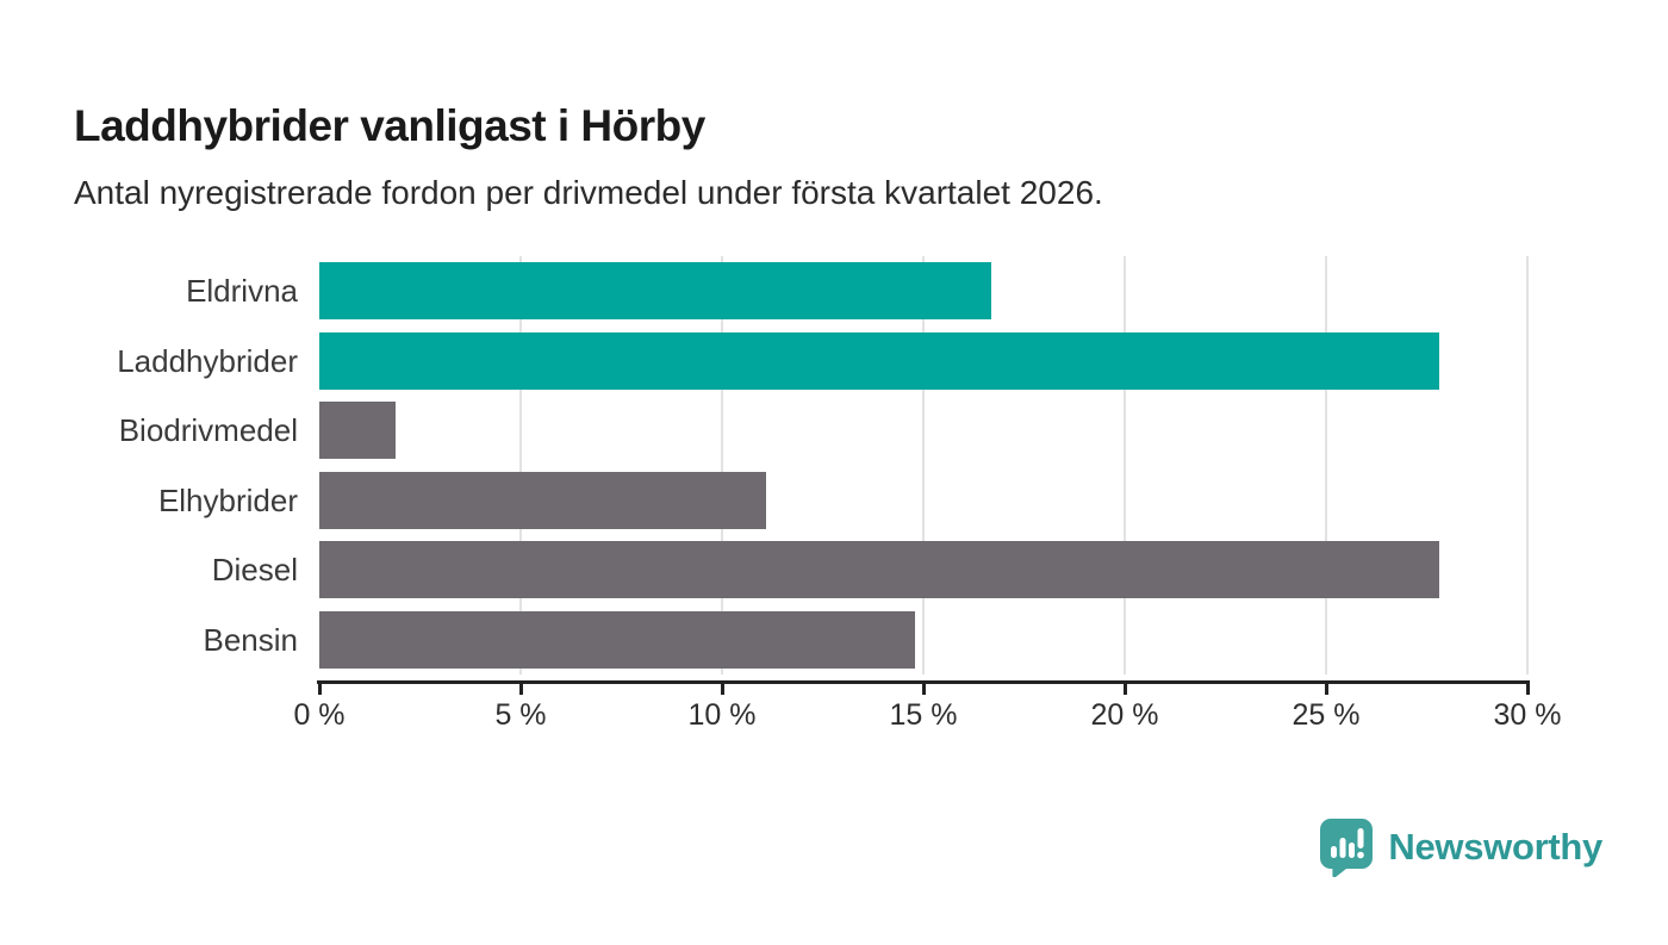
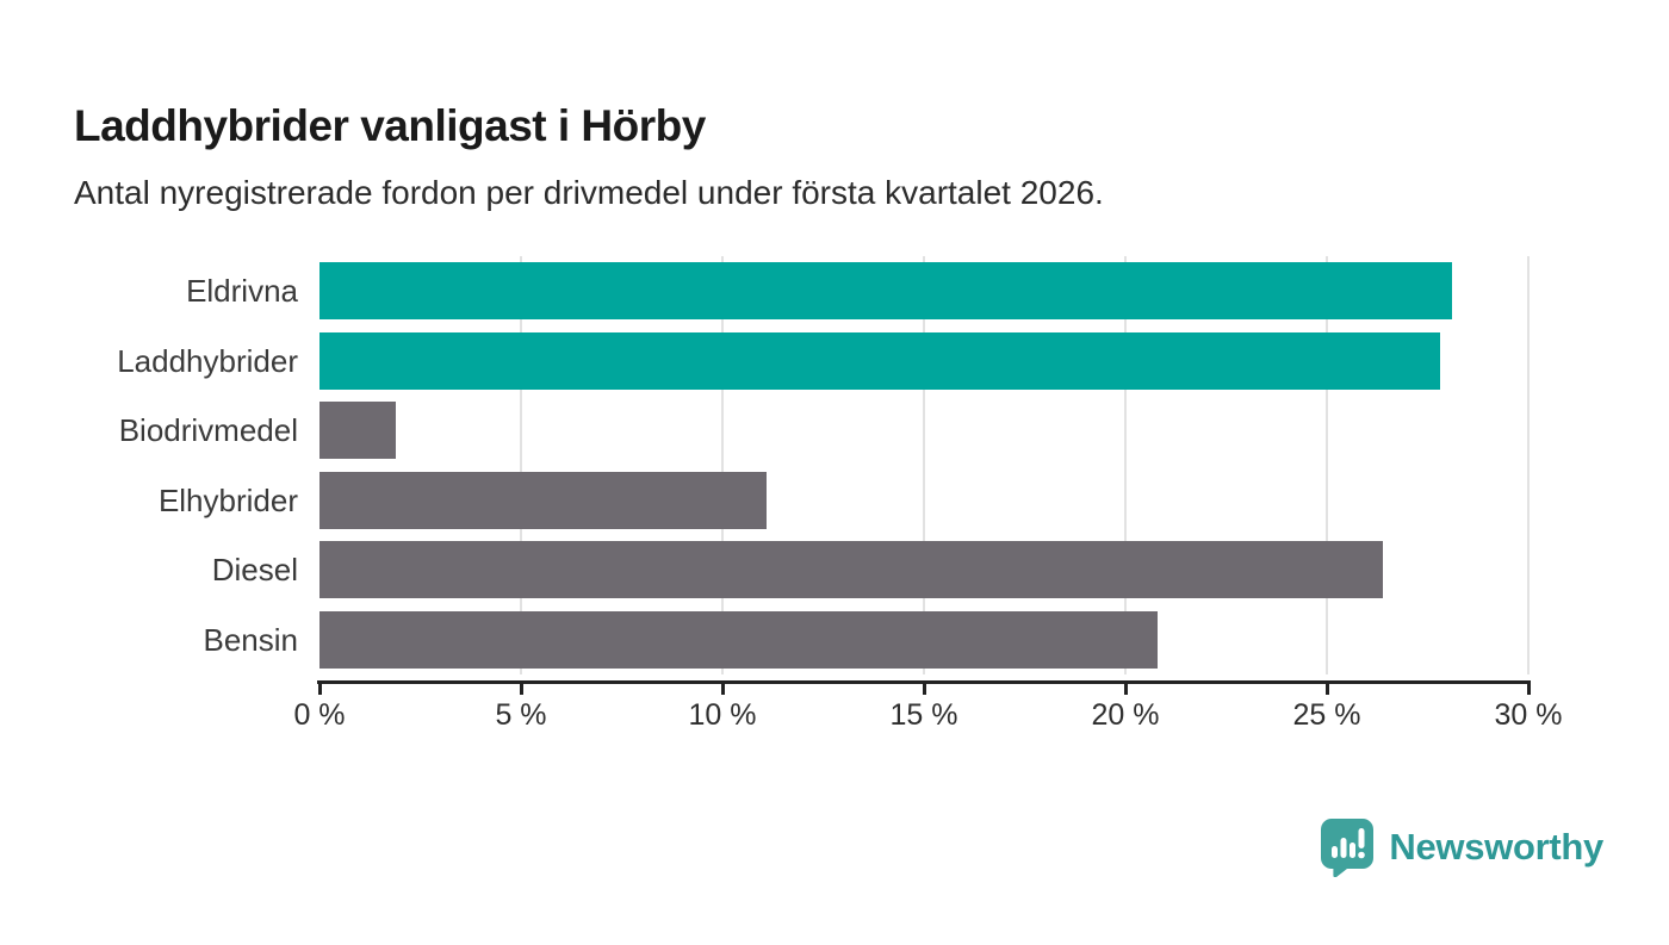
Eldrivna: 16.7% -> 28.1%
Diesel: 27.8% -> 26.4%
Bensin: 14.8% -> 20.8%
